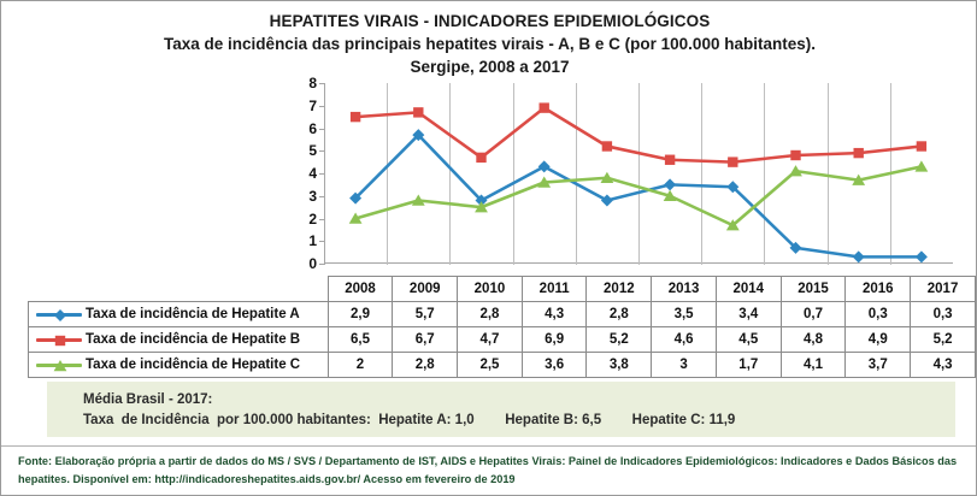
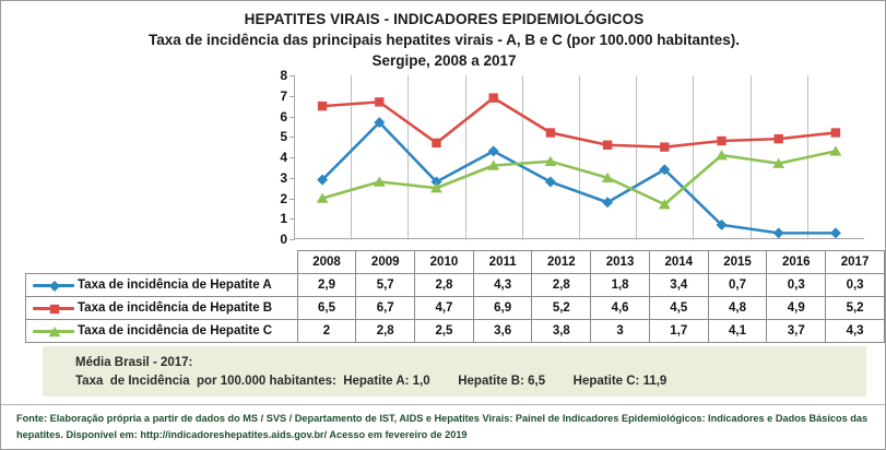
Taxa de incidência de Hepatite A/2013: 3,5 -> 1,8
